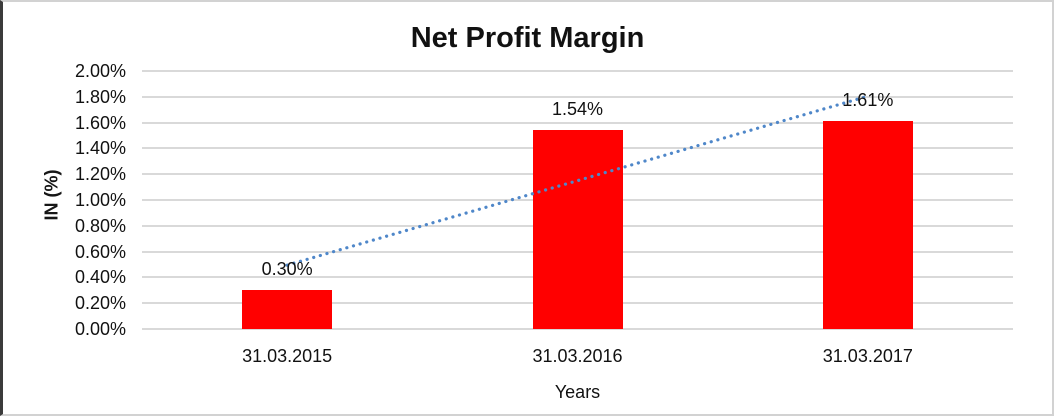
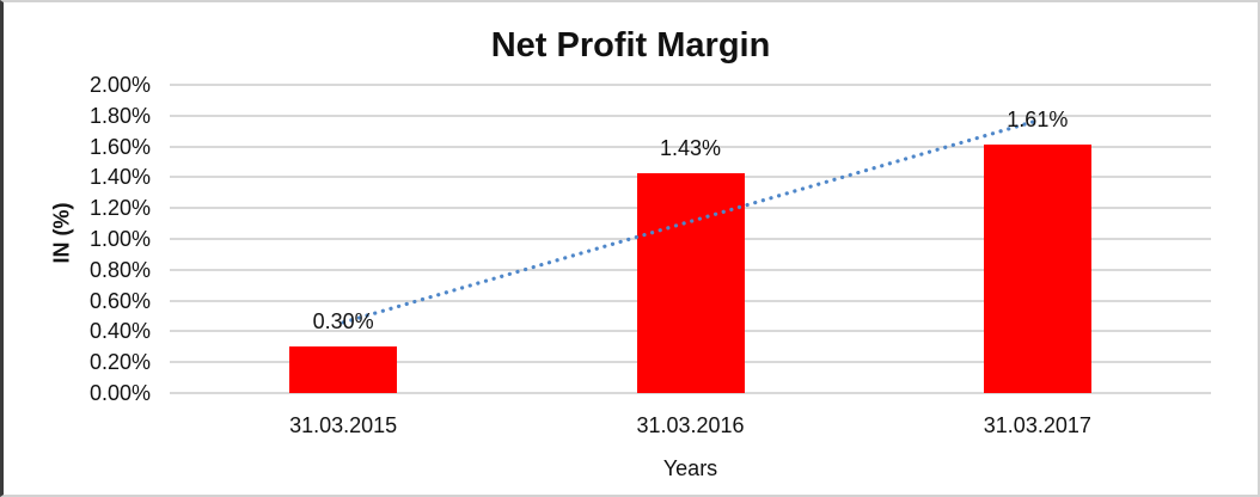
31.03.2016: 1.54% -> 1.43%
